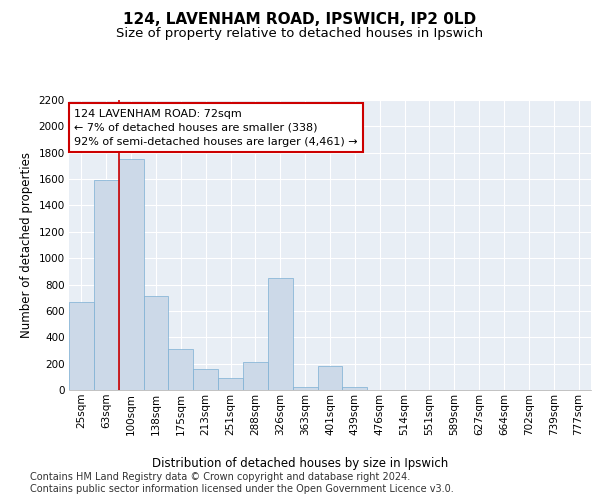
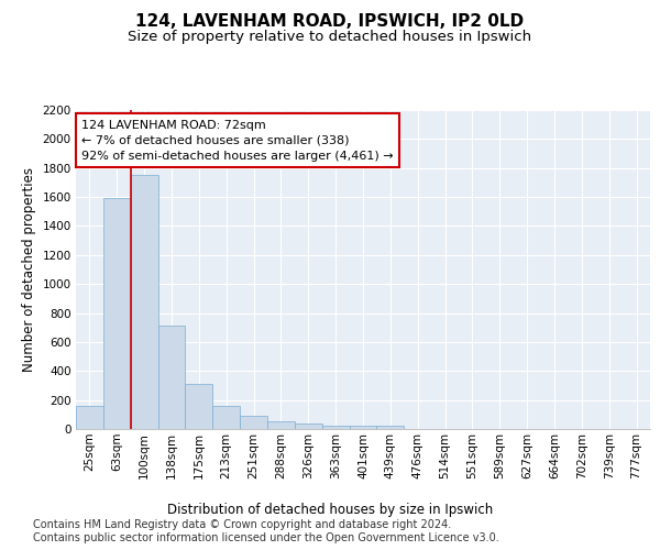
25sqm: 670 -> 160
288sqm: 210 -> 60
326sqm: 850 -> 40
401sqm: 180 -> 20
